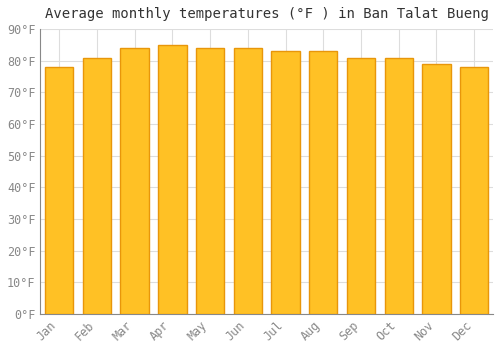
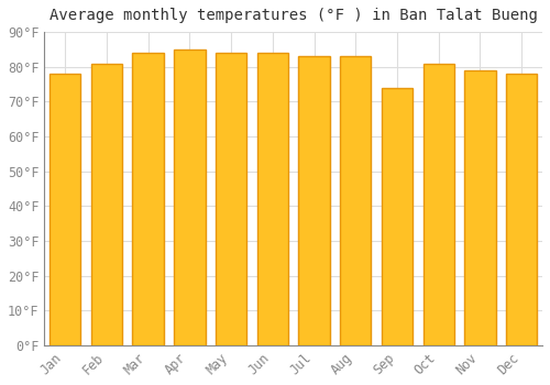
Sep: 81°F -> 74°F
